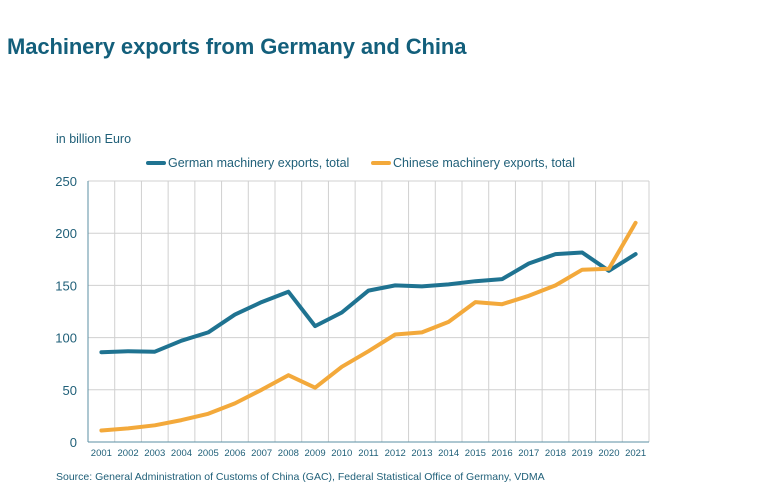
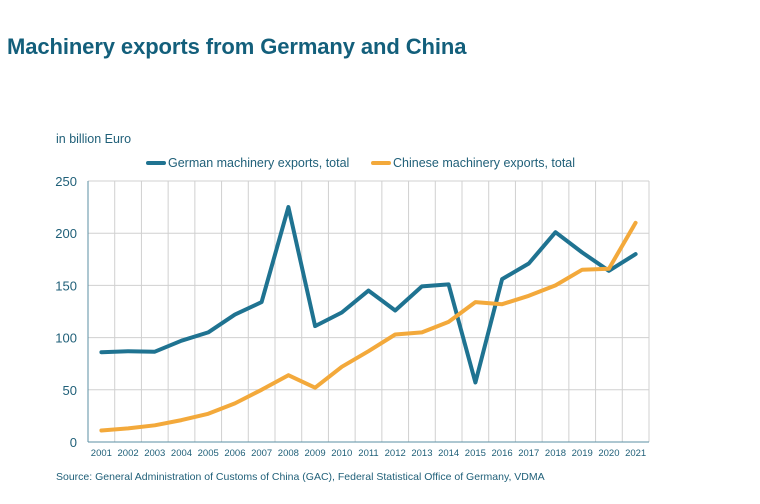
German machinery exports, total/2008: 144 -> 225
German machinery exports, total/2012: 150 -> 126
German machinery exports, total/2015: 154 -> 57
German machinery exports, total/2018: 180 -> 201
